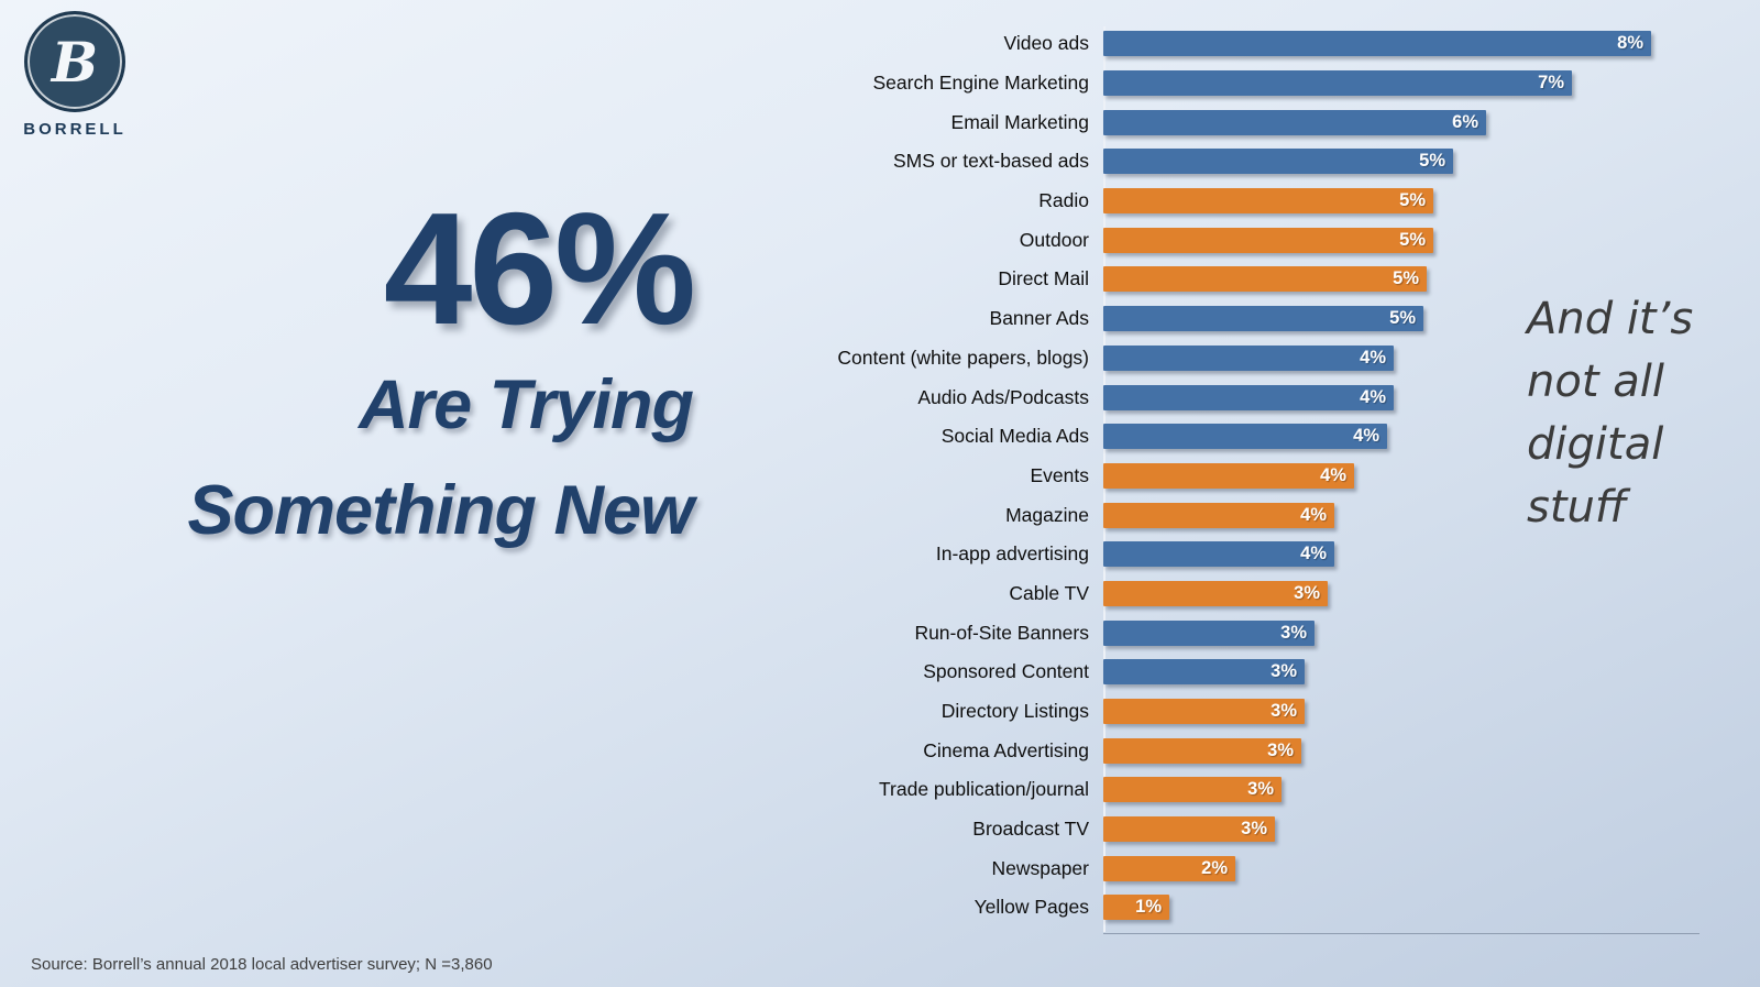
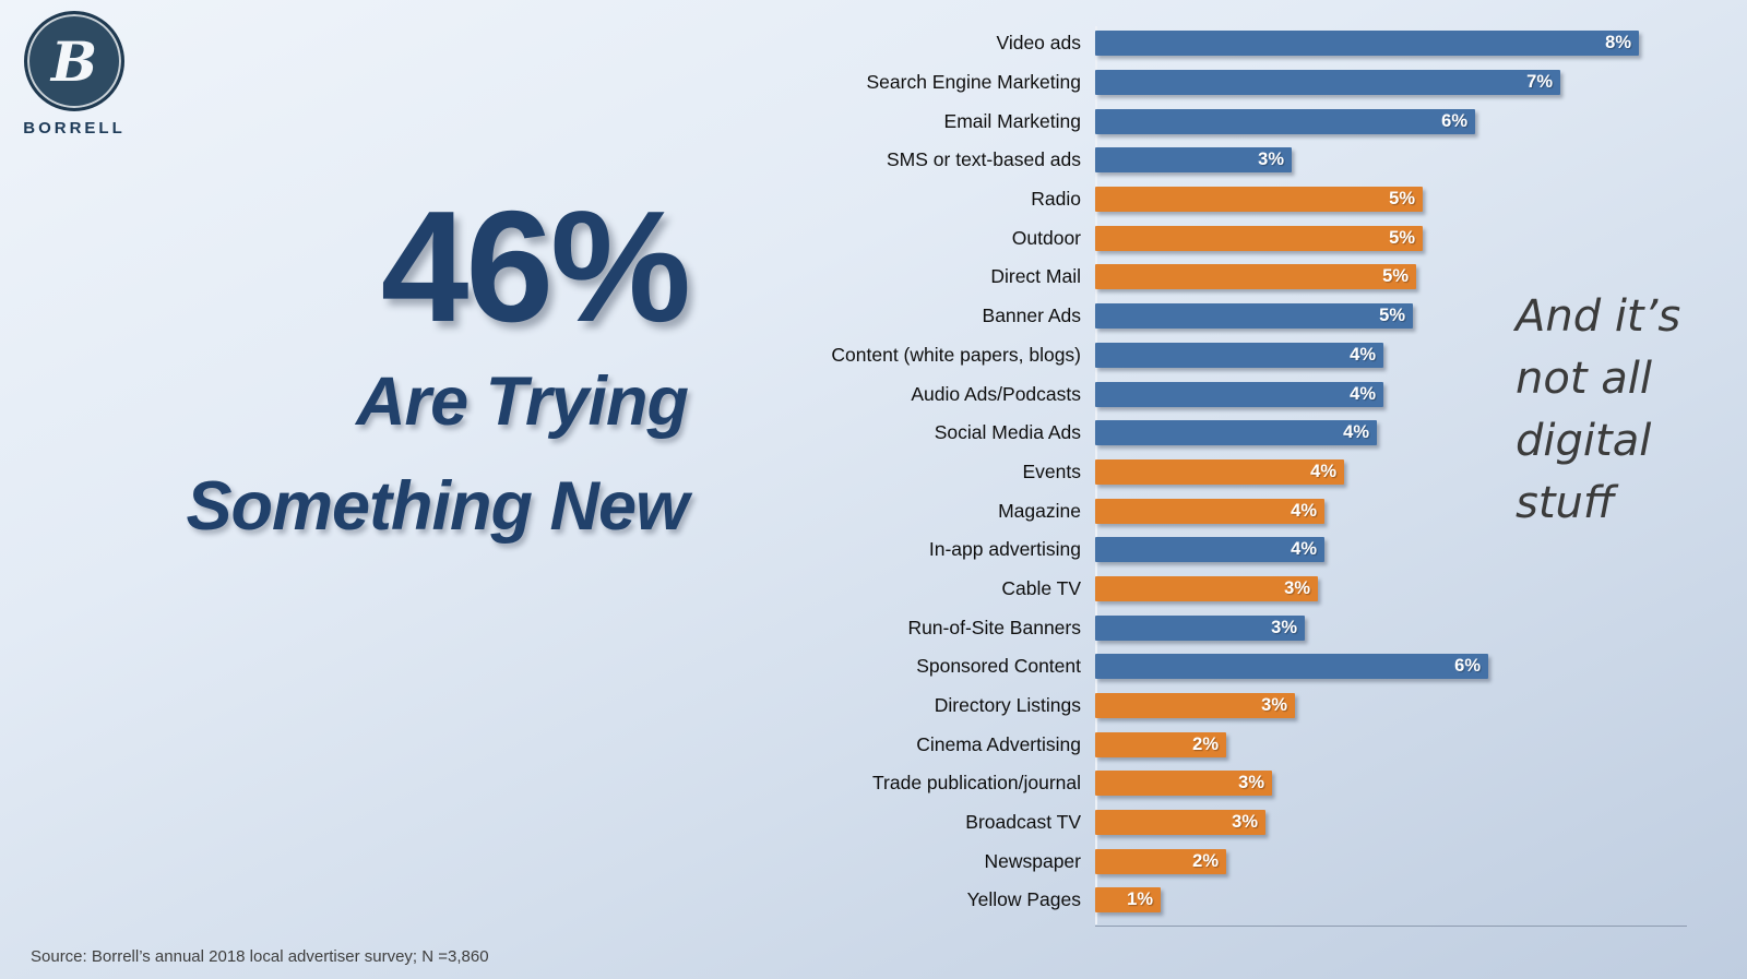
SMS or text-based ads: 5% -> 3%
Sponsored Content: 3% -> 6%
Cinema Advertising: 3% -> 2%
